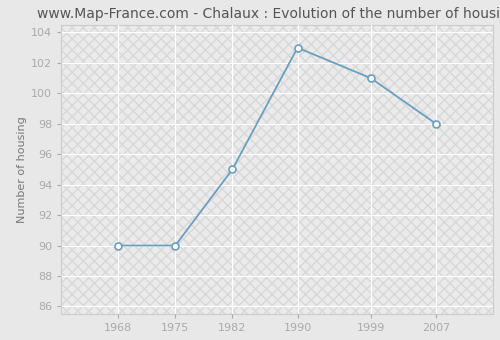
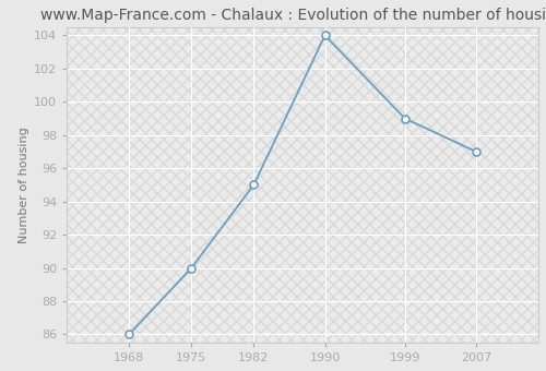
1968: 90 -> 86
1990: 103 -> 104
1999: 101 -> 99
2007: 98 -> 97
